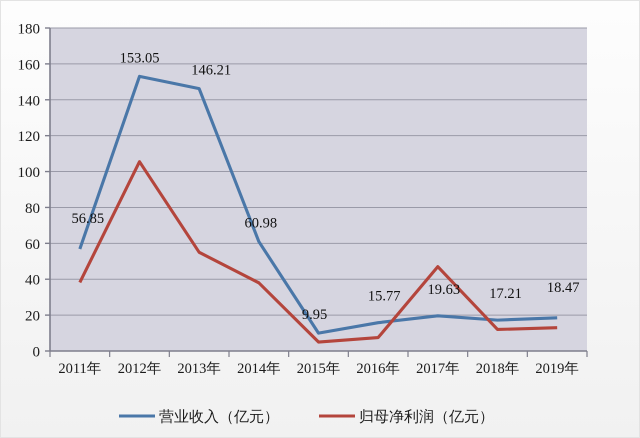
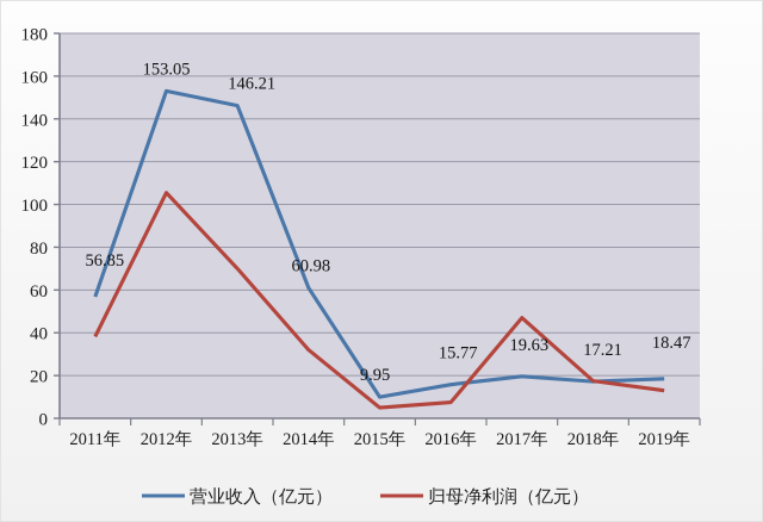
归母净利润（亿元）/2013年: 55 -> 70
归母净利润（亿元）/2014年: 38 -> 32
归母净利润（亿元）/2018年: 12 -> 18
